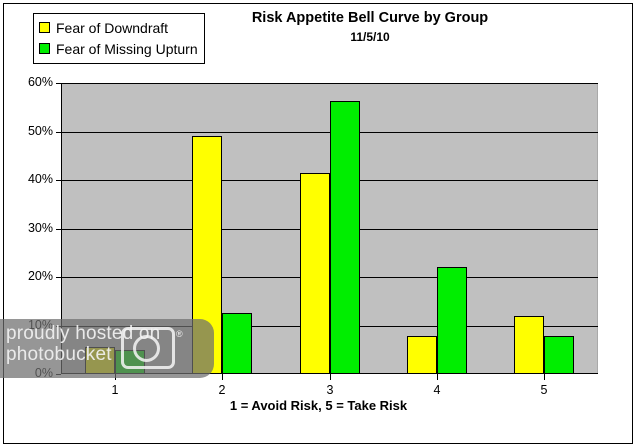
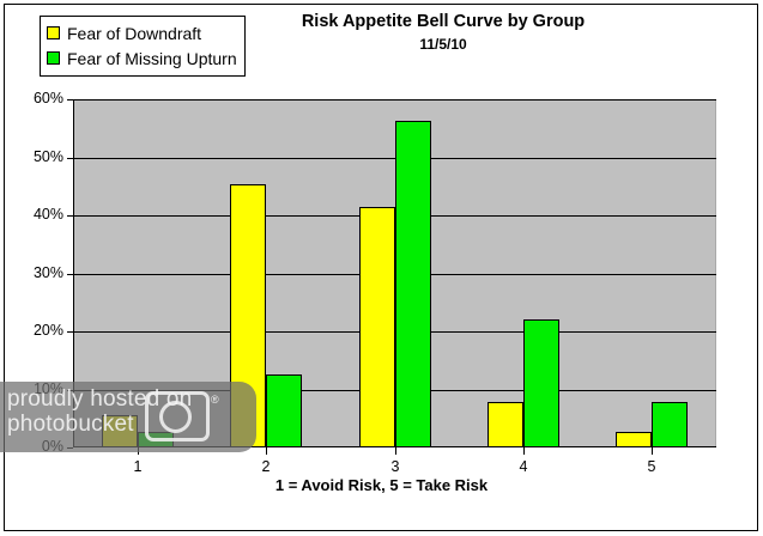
Fear of Missing Upturn/1: 5% -> 3%
Fear of Downdraft/2: 49% -> 45%
Fear of Downdraft/5: 12% -> 3%
